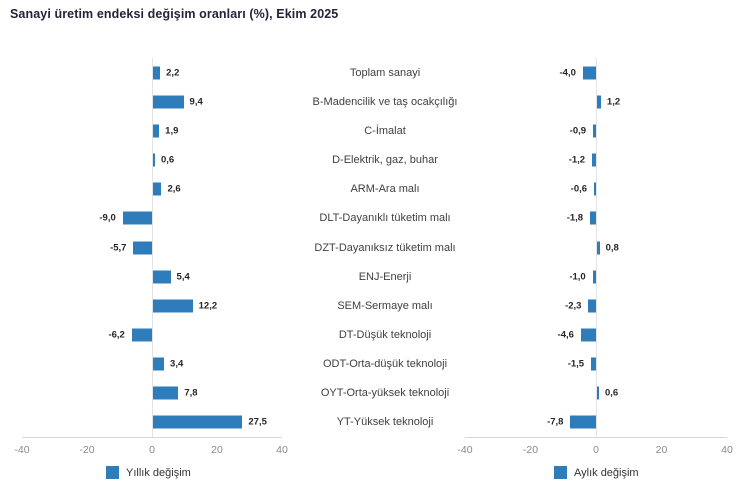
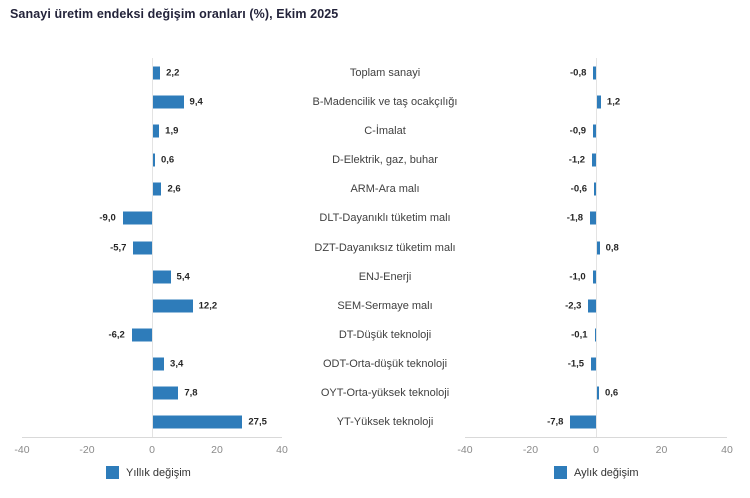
Aylık değişim/Toplam sanayi: -4,0 -> -0,8
Aylık değişim/DT-Düşük teknoloji: -4,6 -> -0,1
